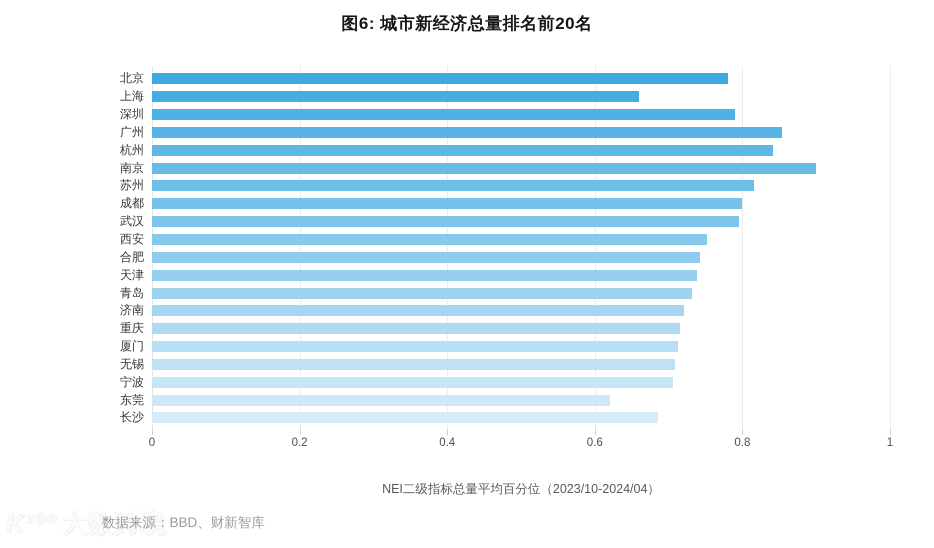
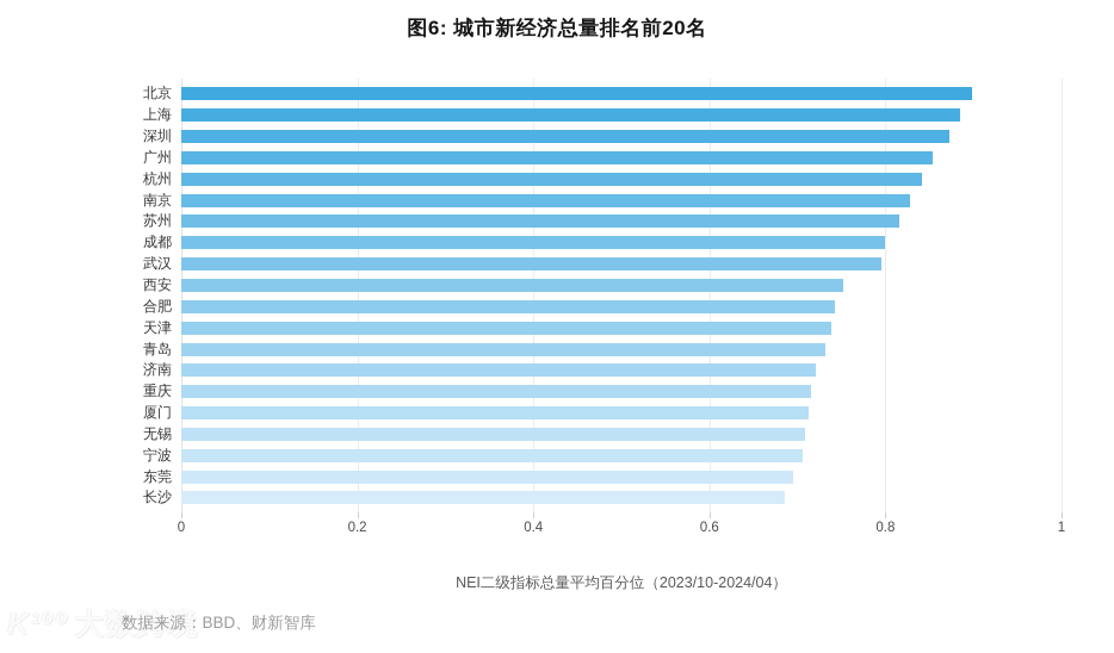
北京: 0.78 -> 0.90
上海: 0.66 -> 0.89
深圳: 0.79 -> 0.87
南京: 0.90 -> 0.83
东莞: 0.62 -> 0.69
